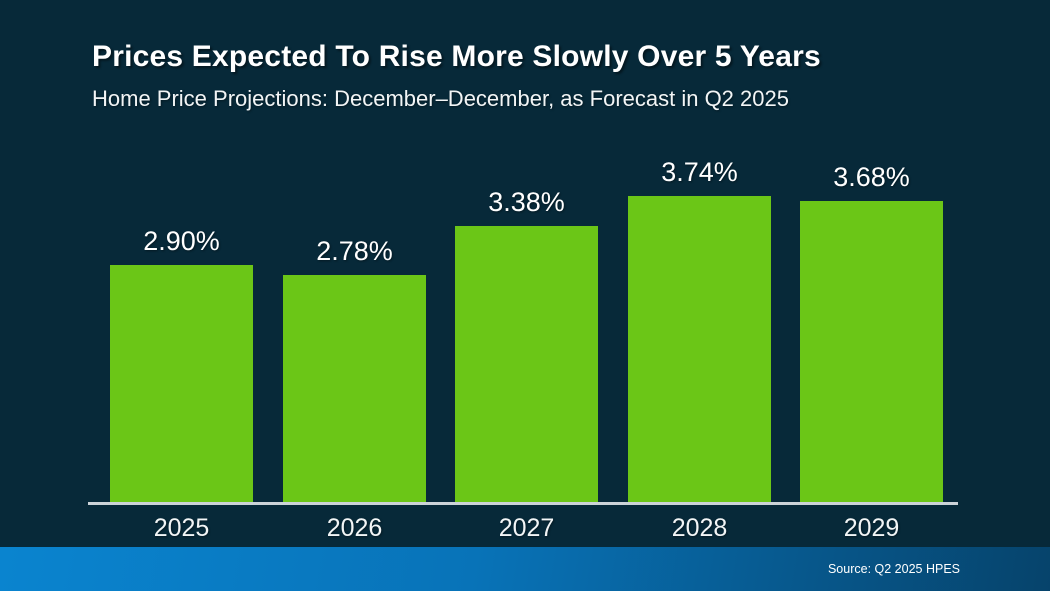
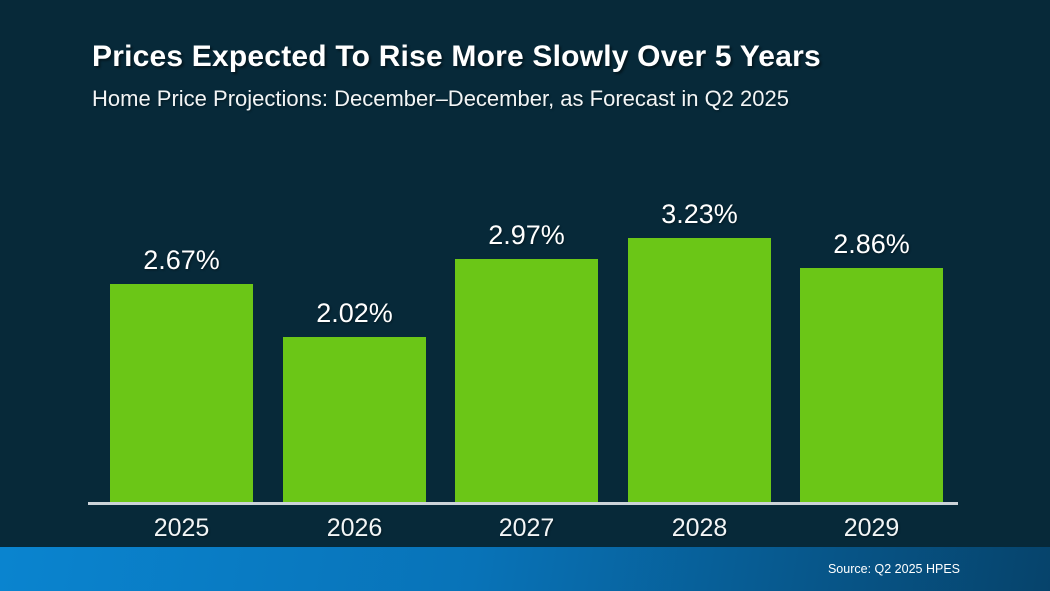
2025: 2.90% -> 2.67%
2026: 2.78% -> 2.02%
2027: 3.38% -> 2.97%
2028: 3.74% -> 3.23%
2029: 3.68% -> 2.86%
